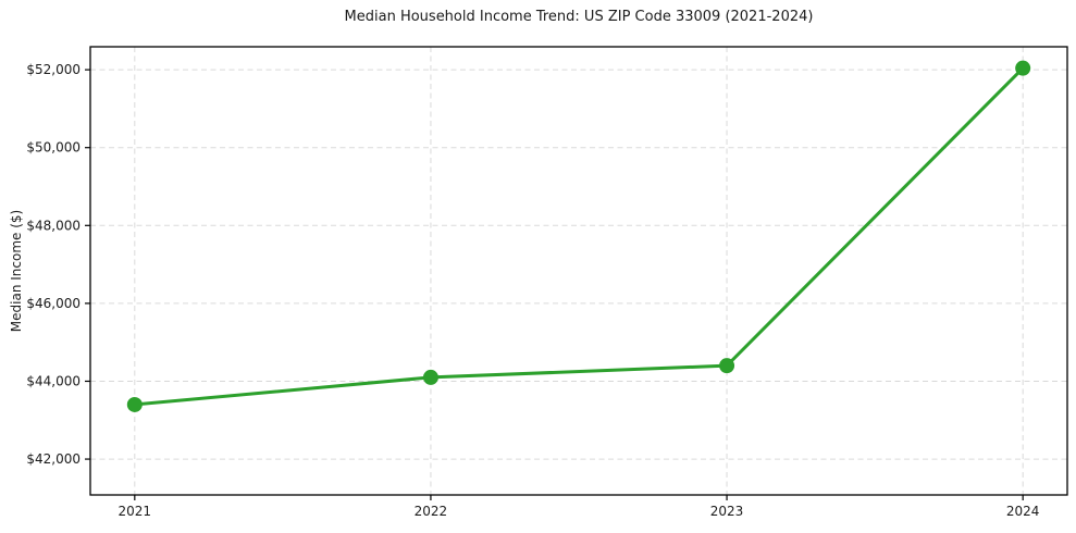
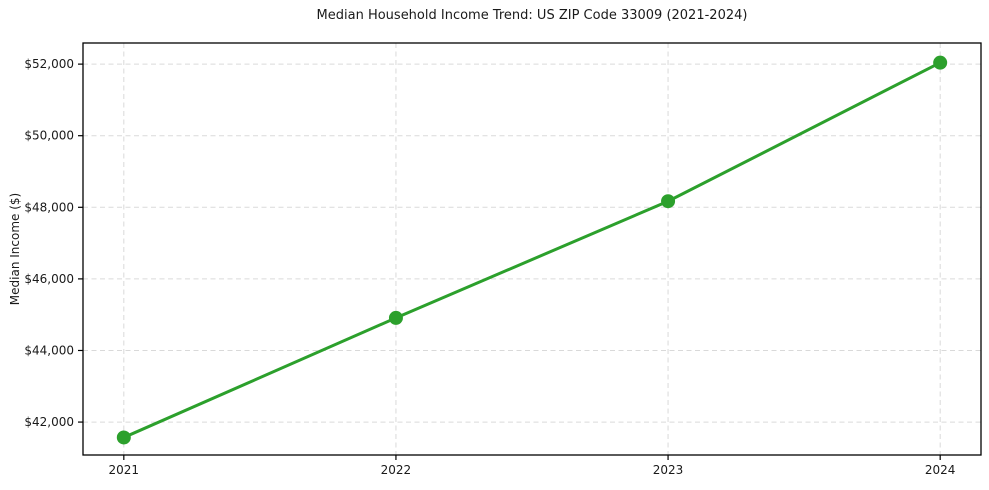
2021: $43400 -> $41600
2022: $44100 -> $44900
2023: $44400 -> $48200
